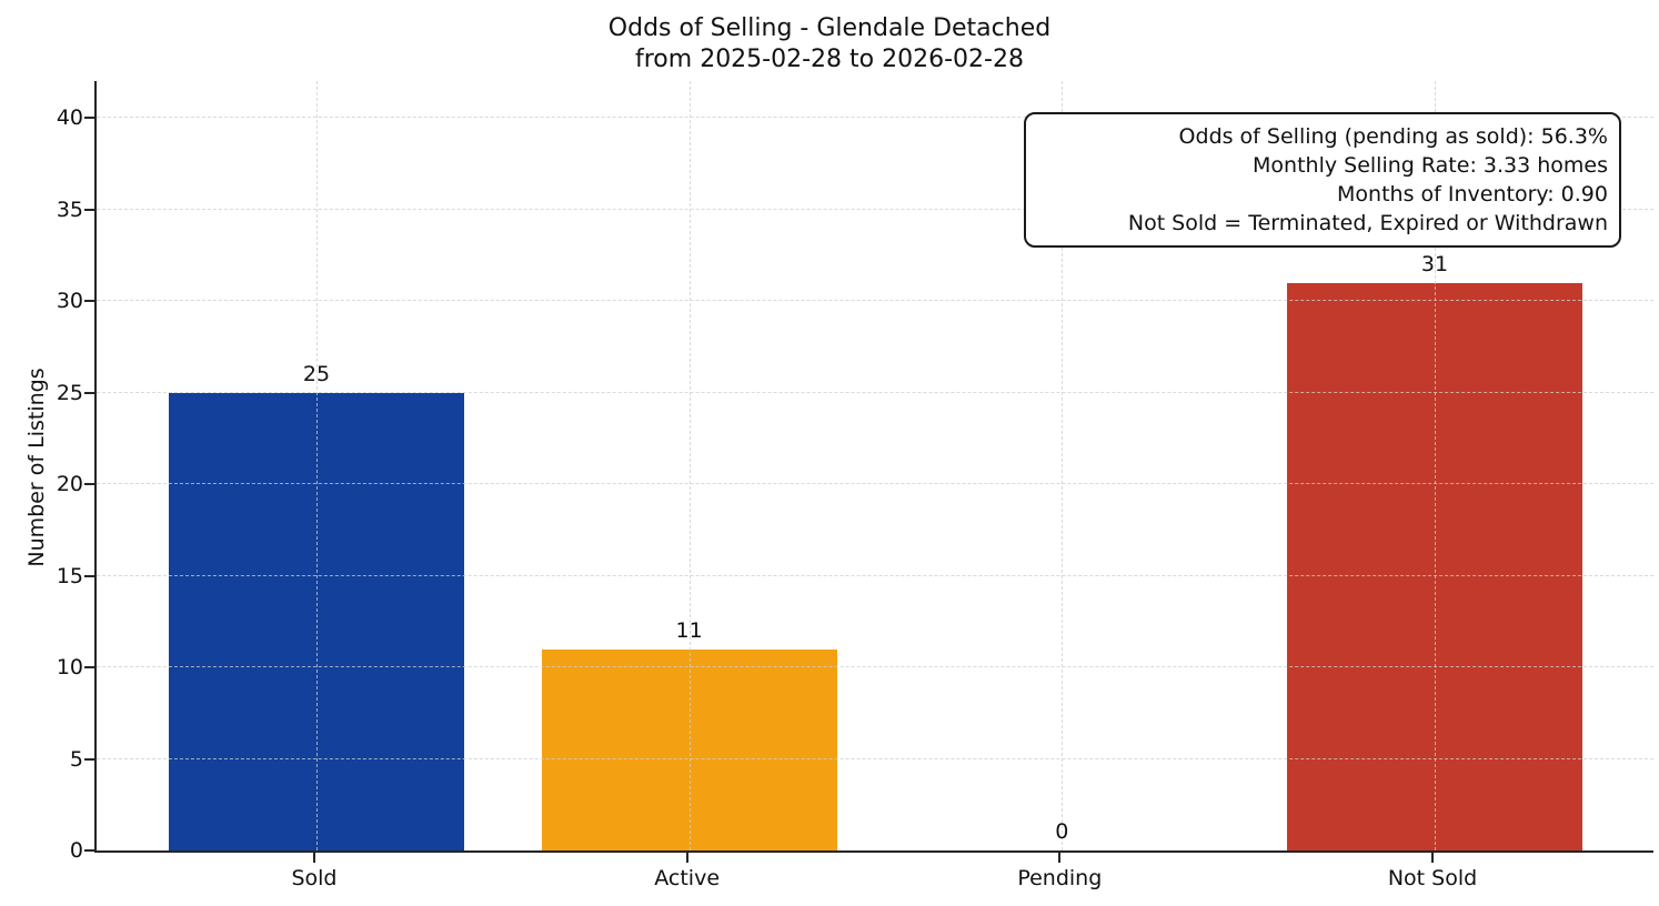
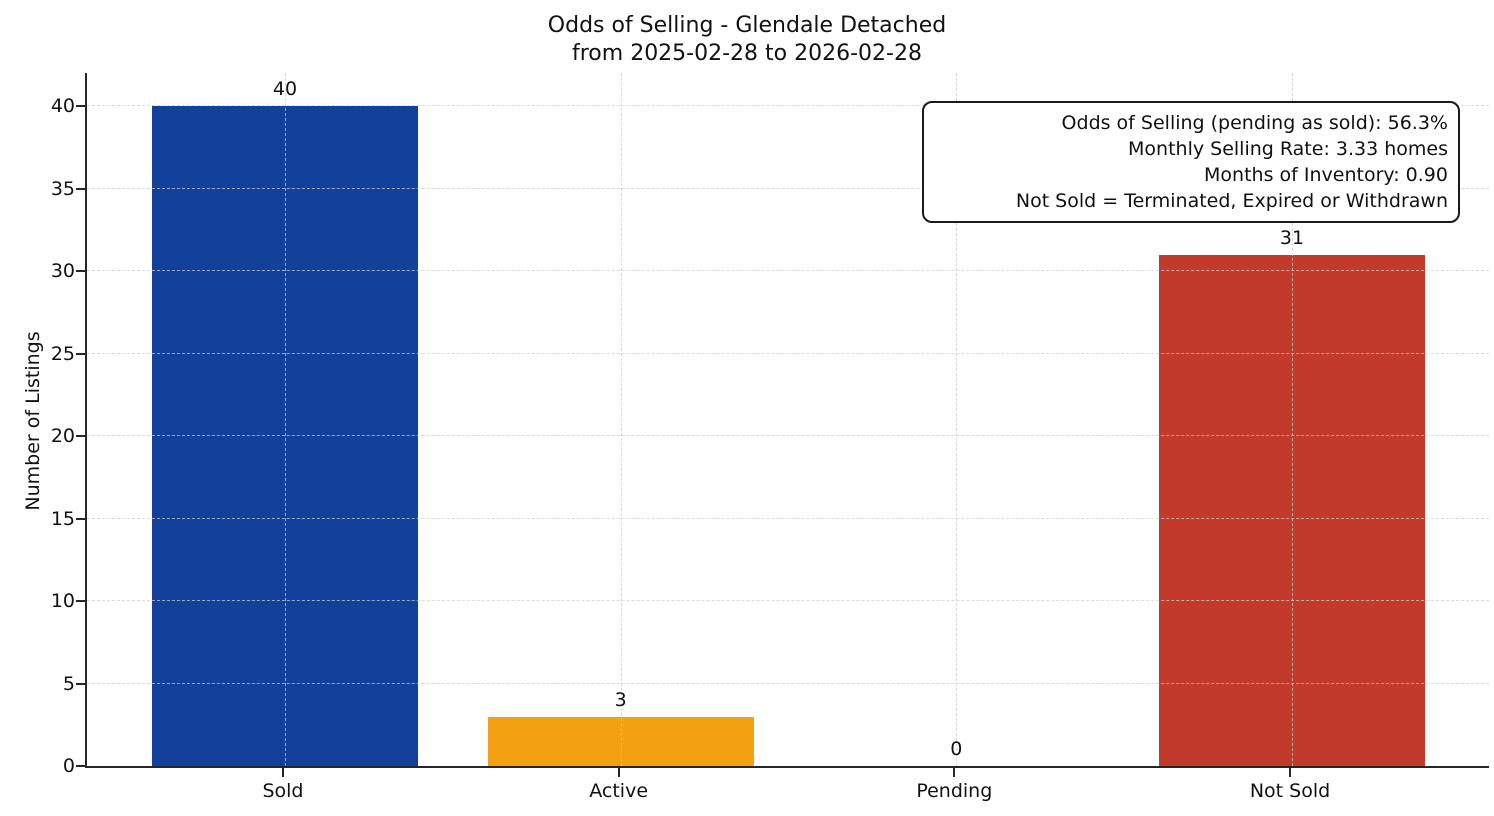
Sold: 25 -> 40
Active: 11 -> 3
